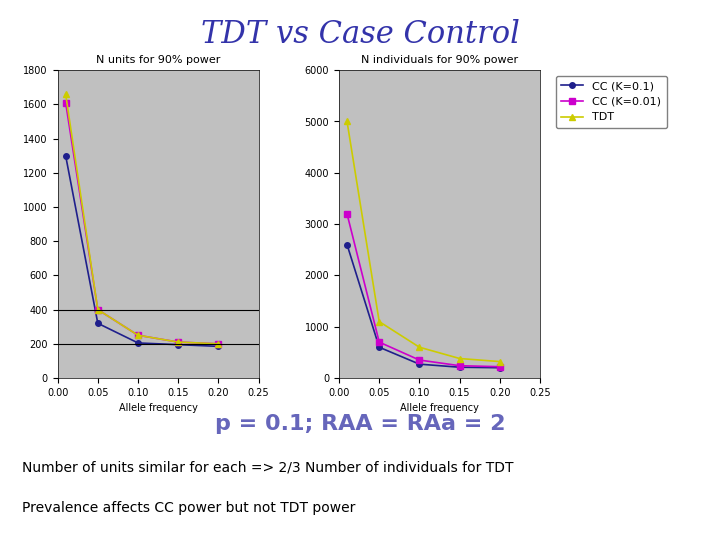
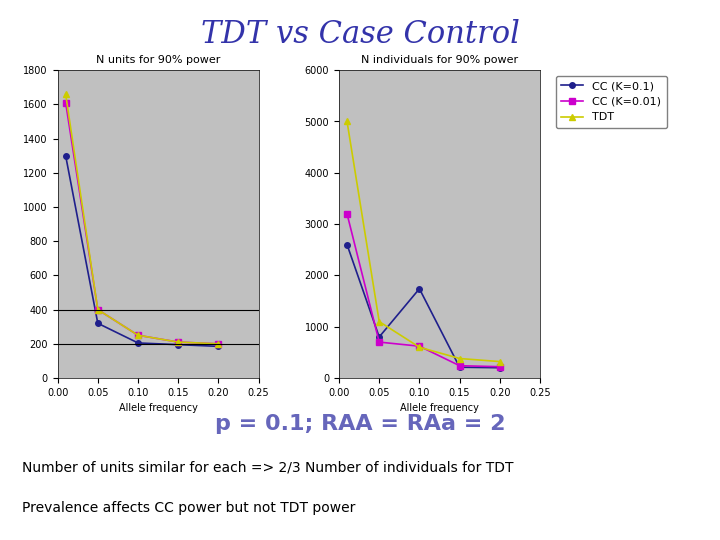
N individuals for 90% power/CC (K=0.1)/0.05: 600 -> 800
N individuals for 90% power/CC (K=0.1)/0.10: 270 -> 1740
N individuals for 90% power/CC (K=0.01)/0.10: 350 -> 620
